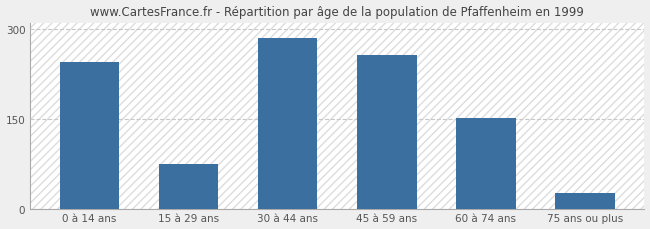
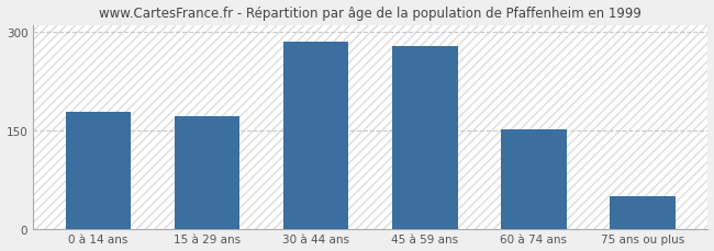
0 à 14 ans: 244 -> 178
15 à 29 ans: 74 -> 172
45 à 59 ans: 256 -> 278
75 ans ou plus: 26 -> 50
